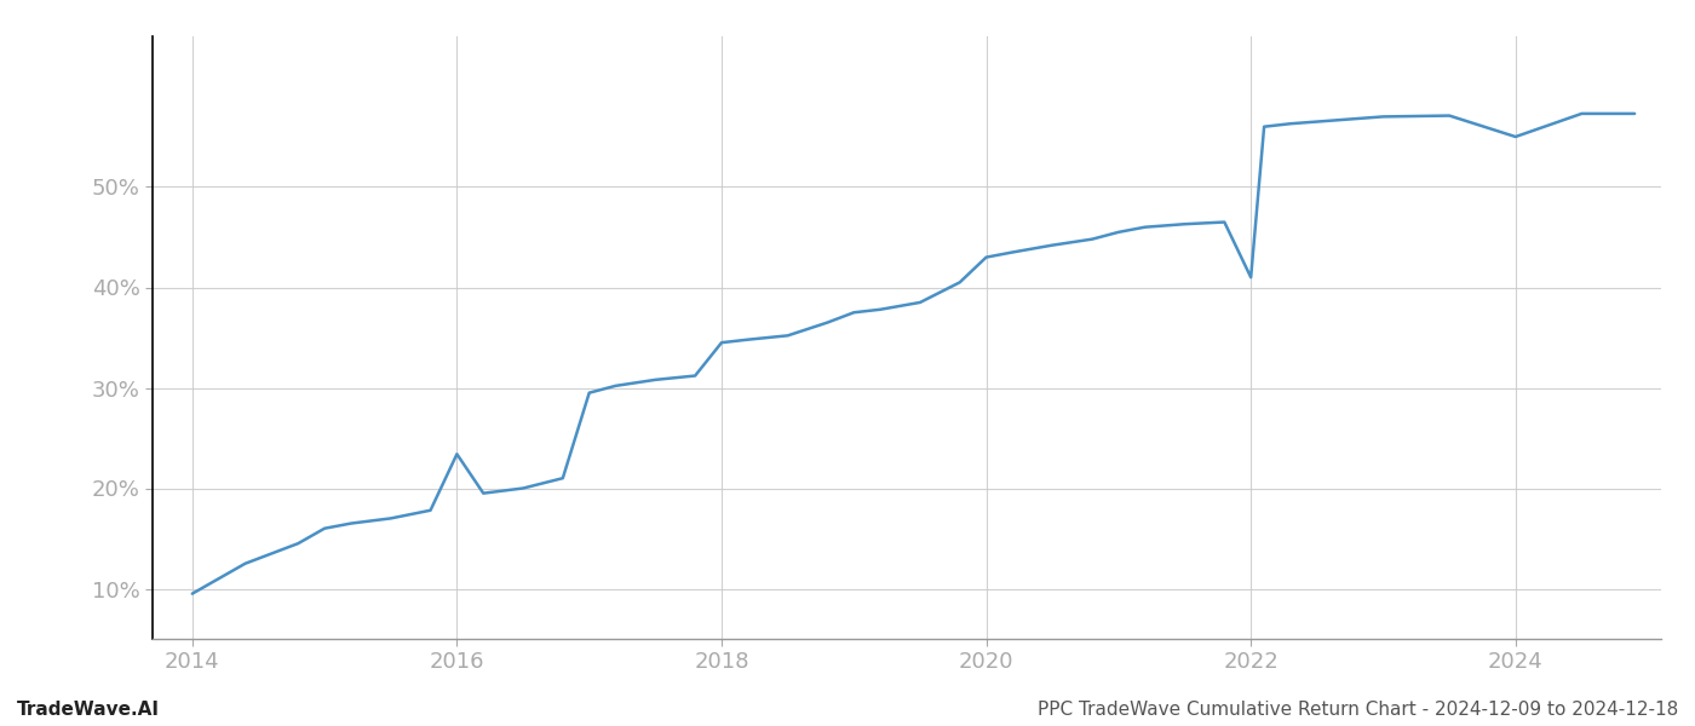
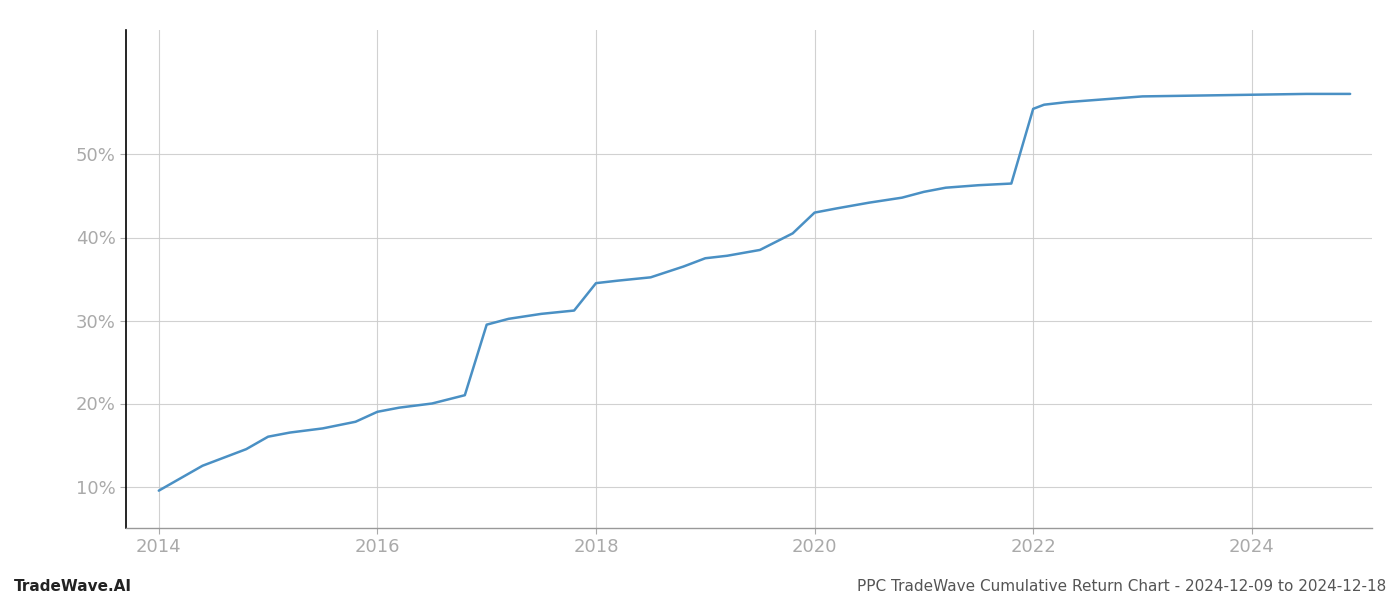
2016: 23.4% -> 19.0%
2022: 41.0% -> 55.5%
2024: 55.0% -> 57.2%
